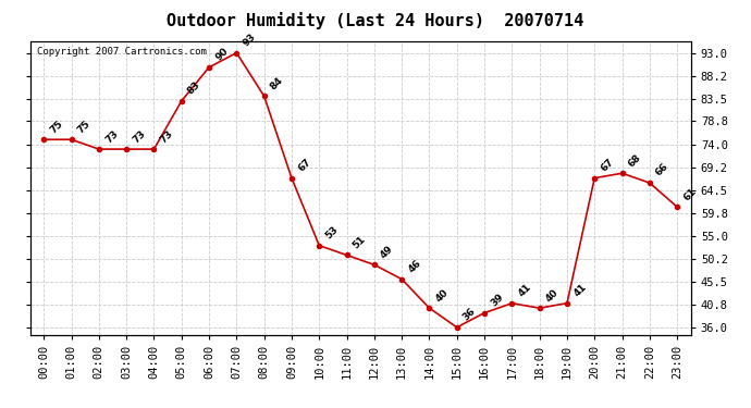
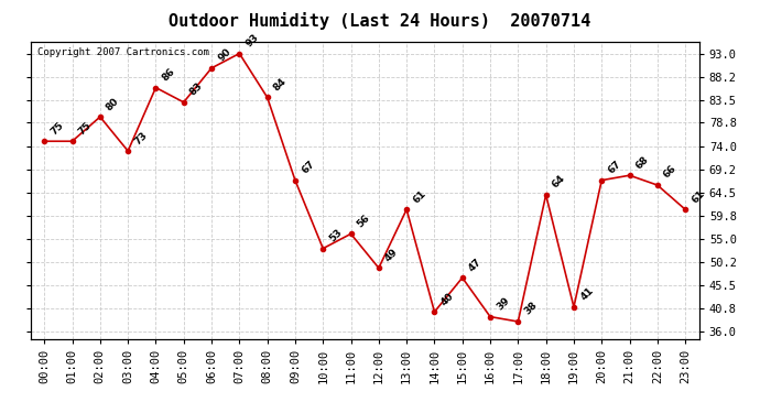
02:00: 73 -> 80
04:00: 73 -> 86
11:00: 51 -> 56
13:00: 46 -> 61
15:00: 36 -> 47
17:00: 41 -> 38
18:00: 40 -> 64
